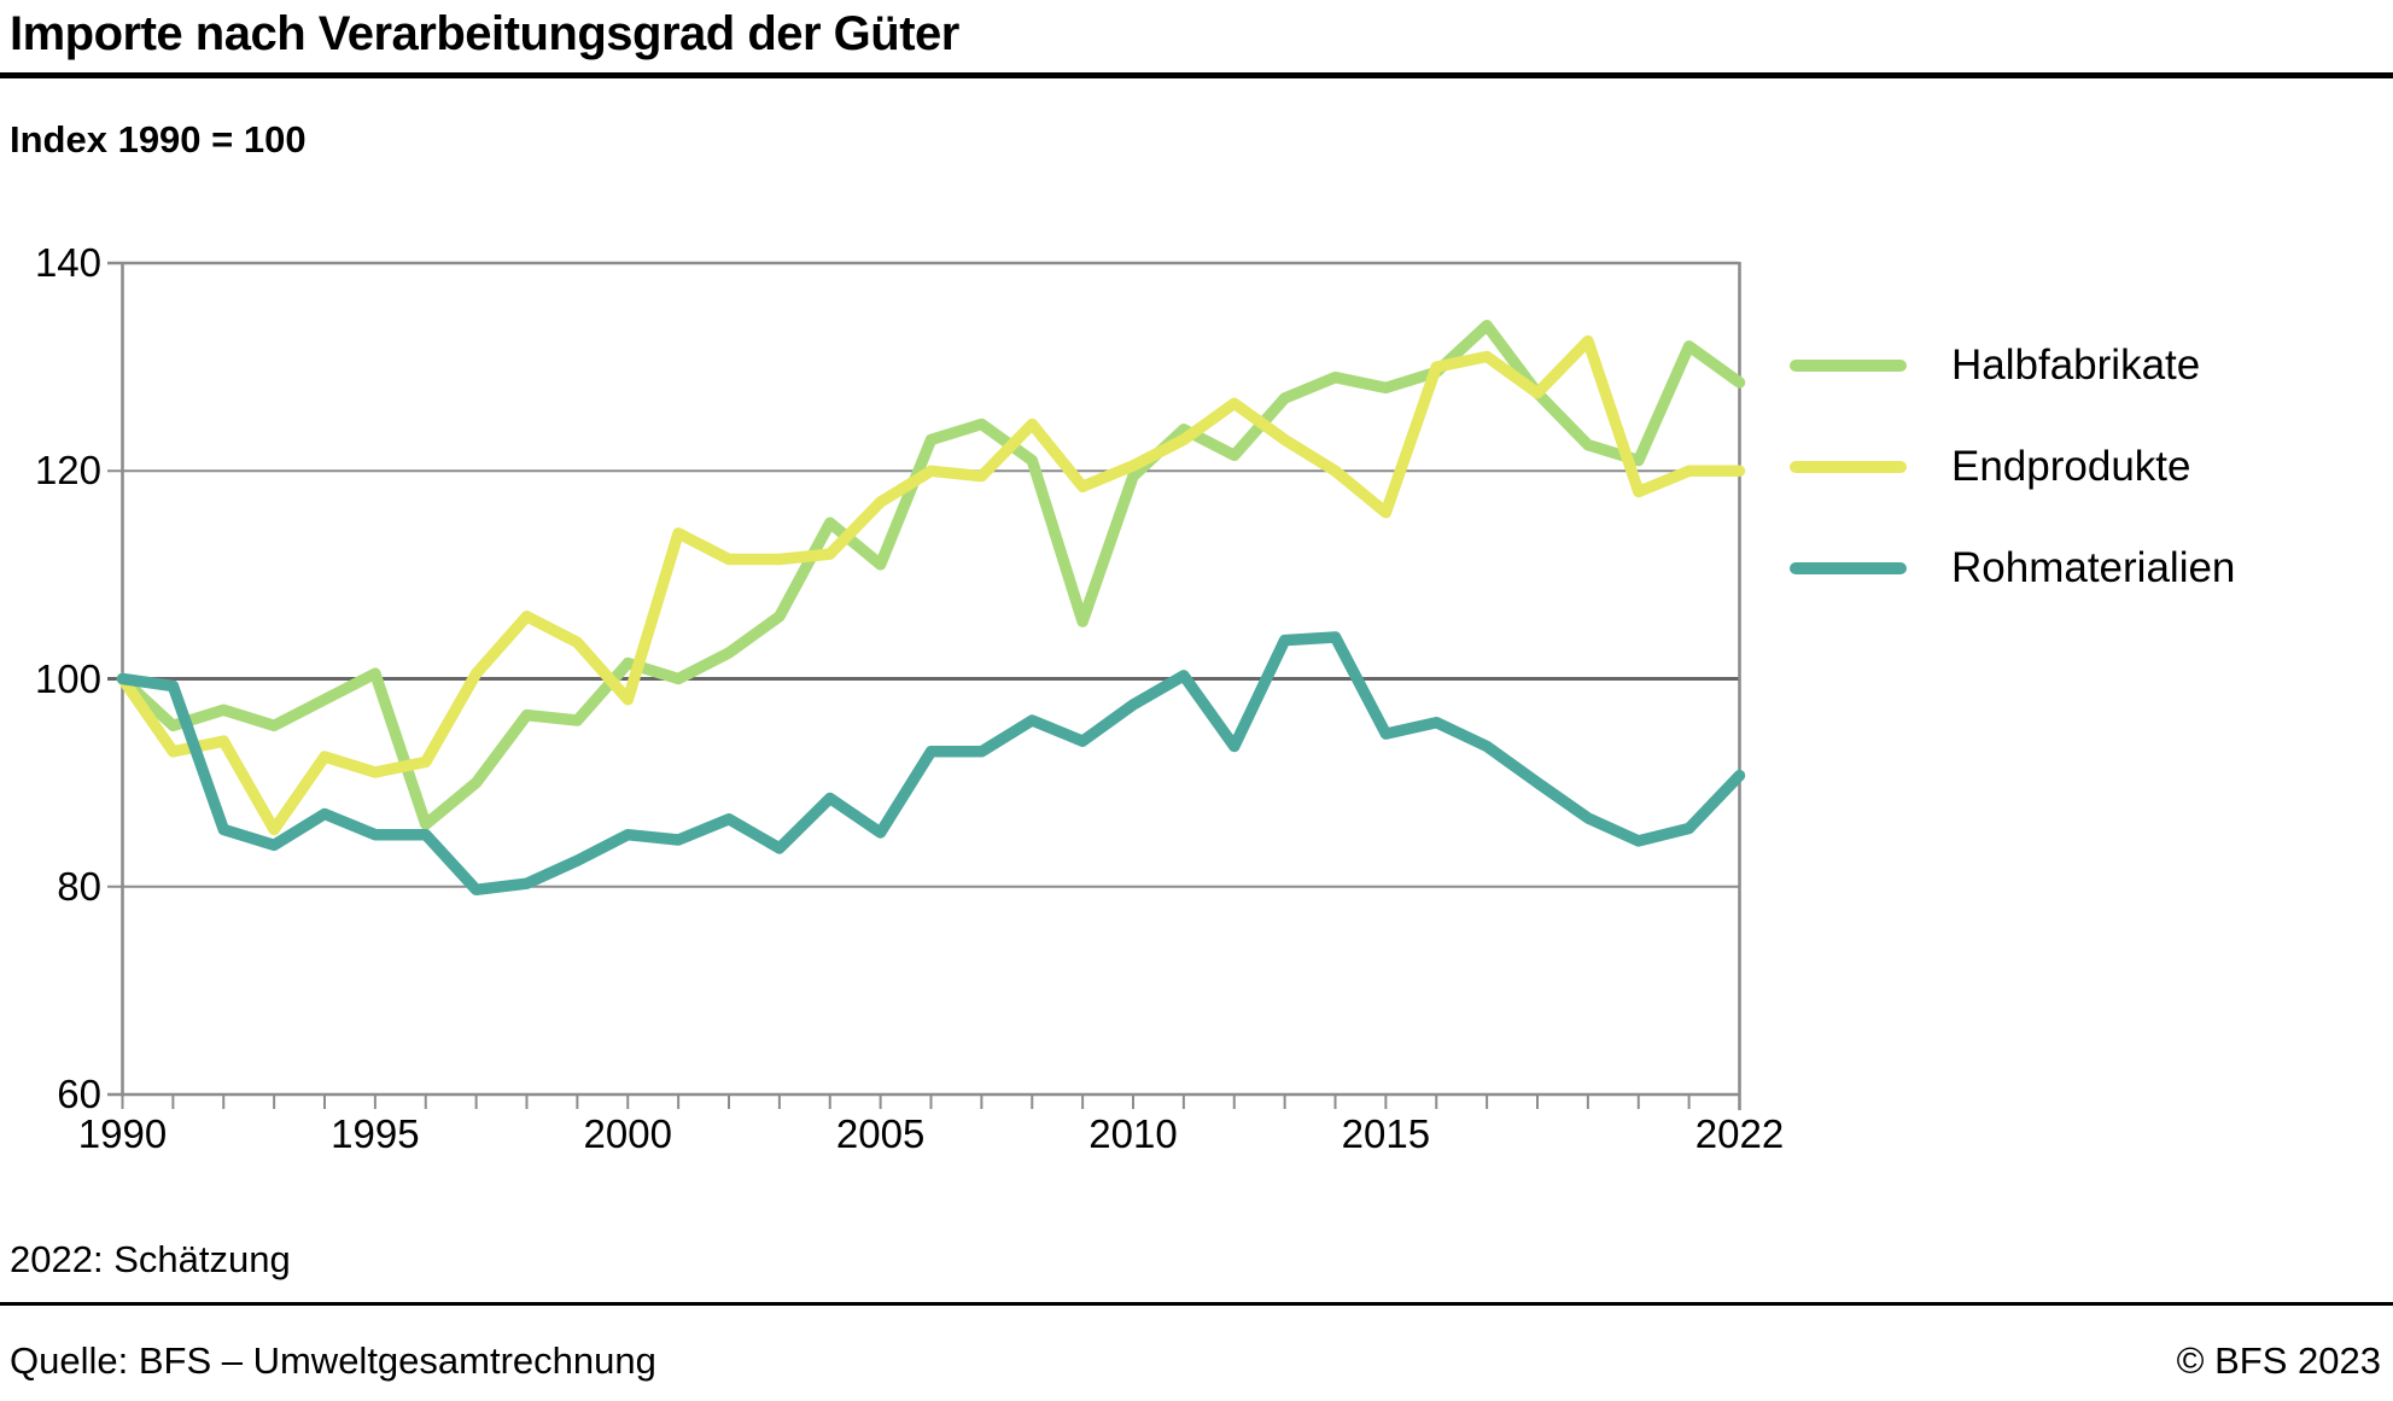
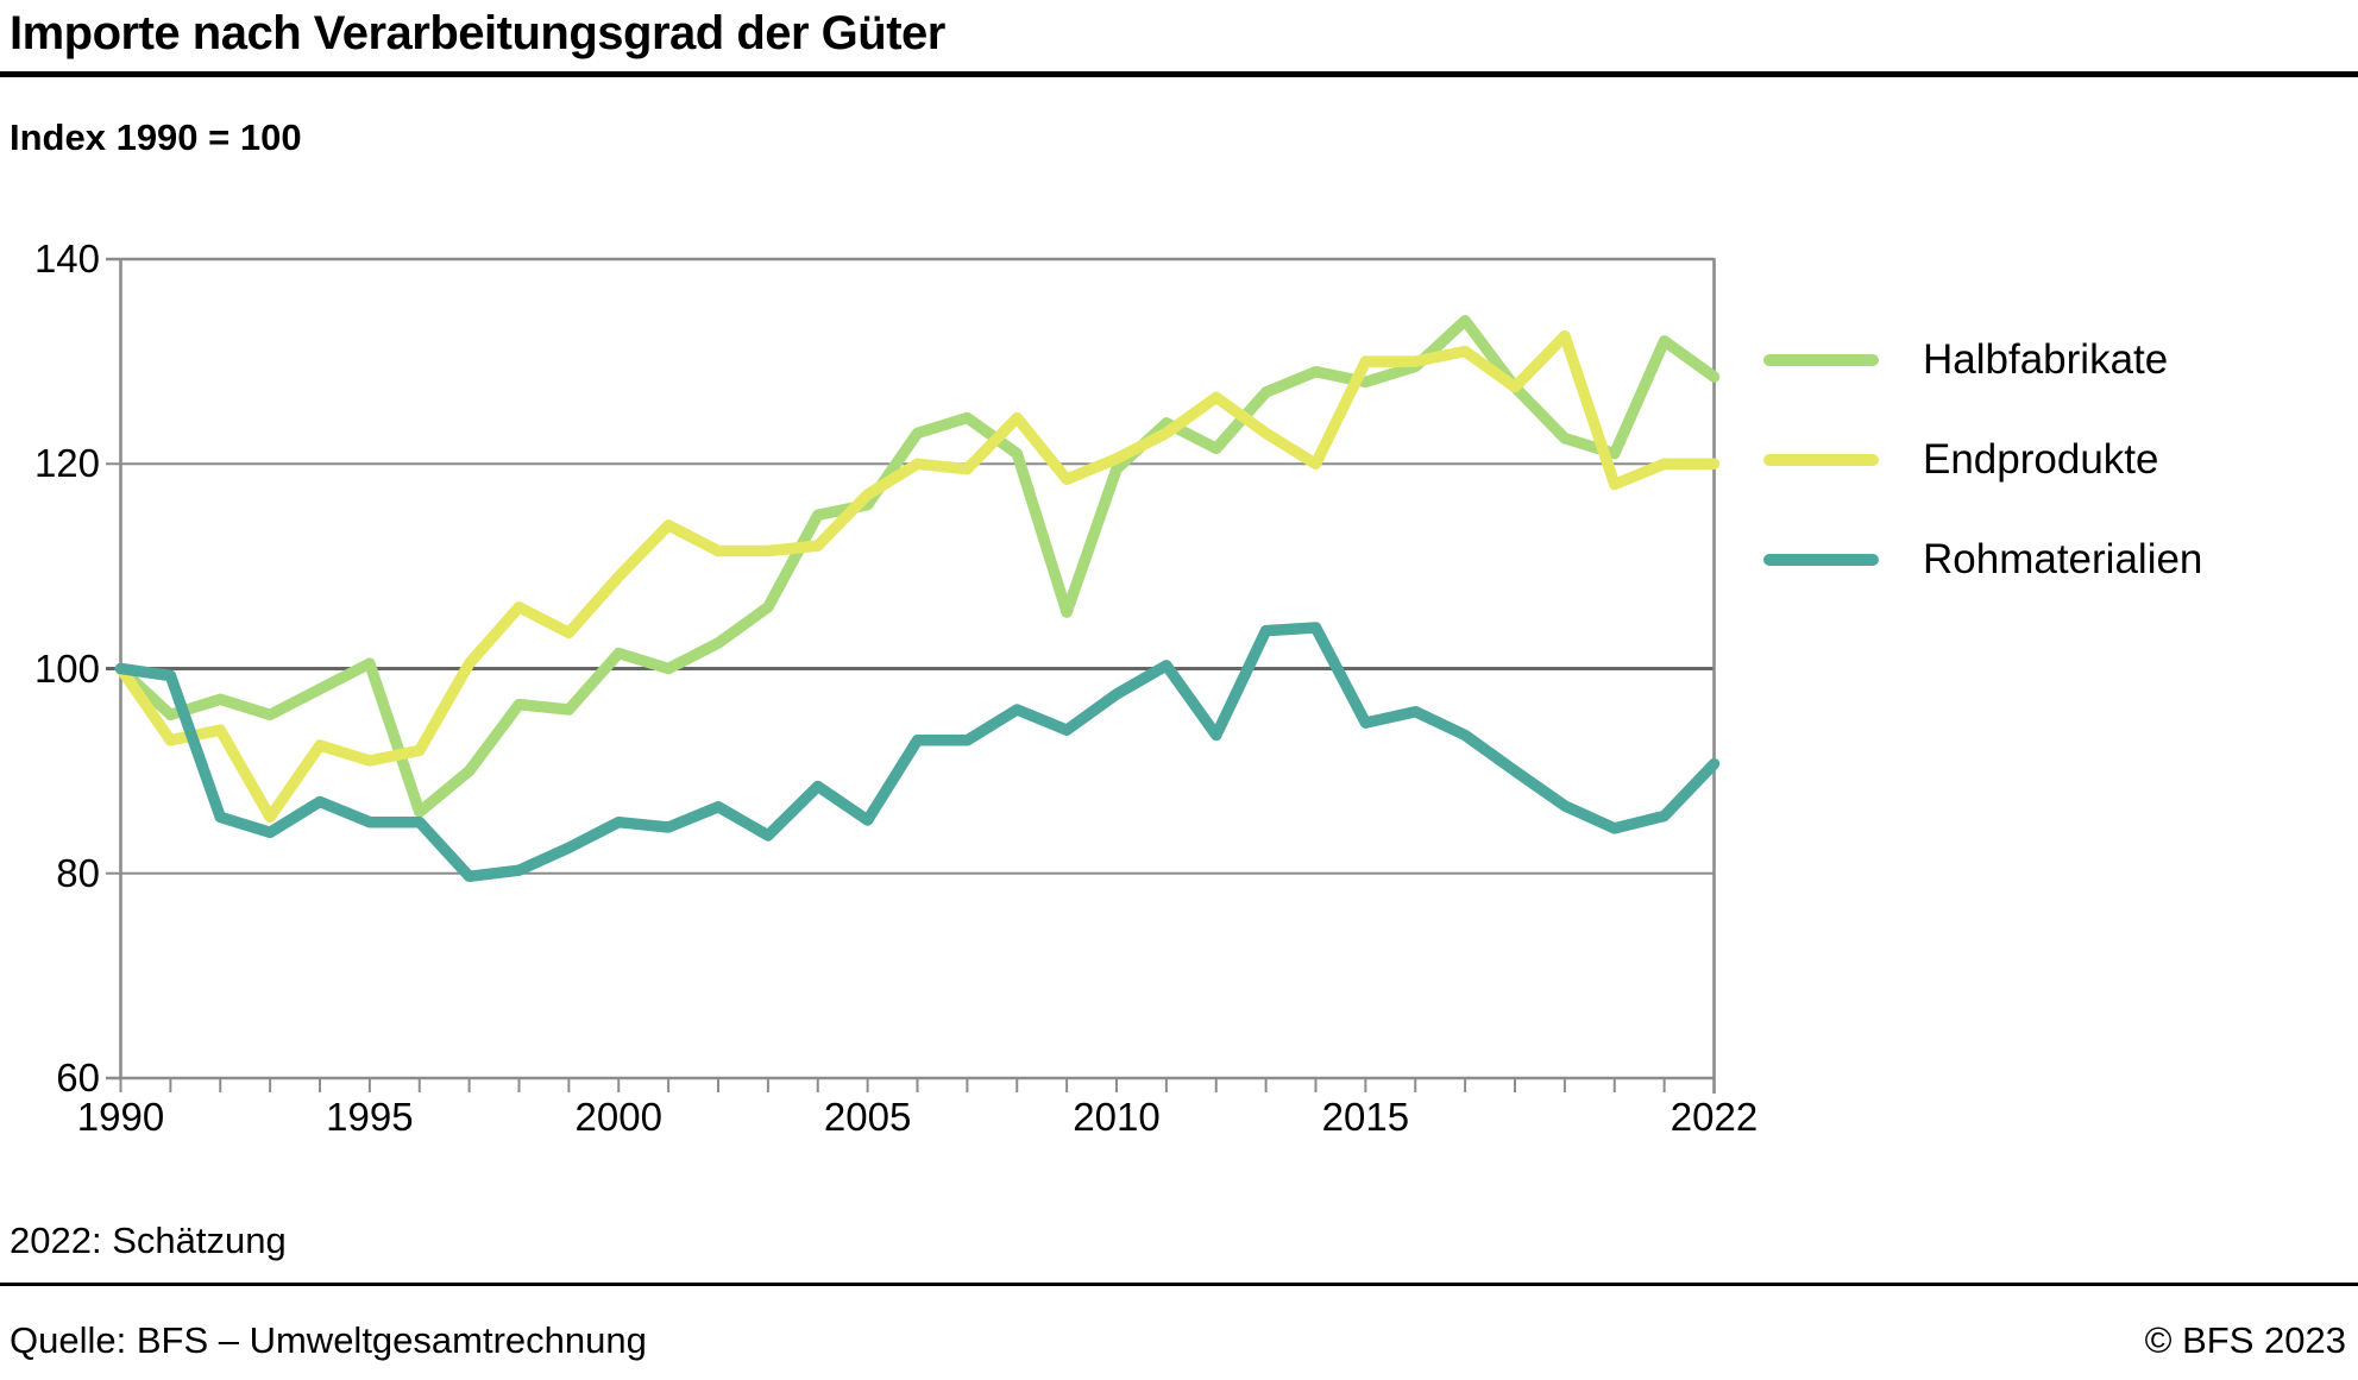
Endprodukte/2000: 98 -> 109
Halbfabrikate/2005: 111 -> 116
Endprodukte/2015: 116 -> 130
